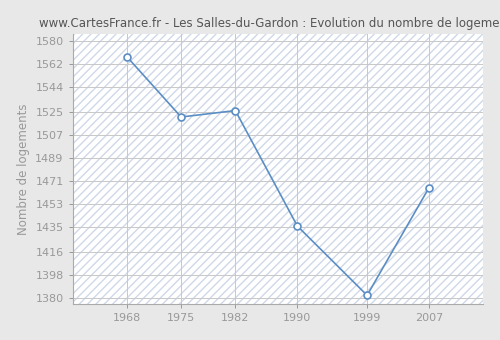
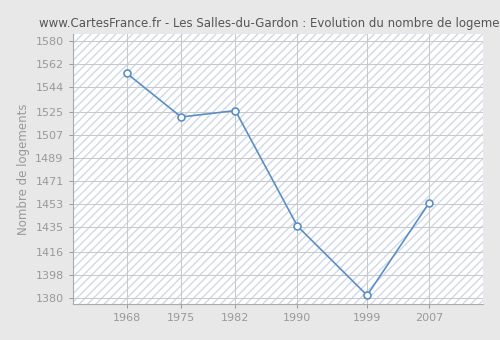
1968: 1568 -> 1555
2007: 1466 -> 1454
